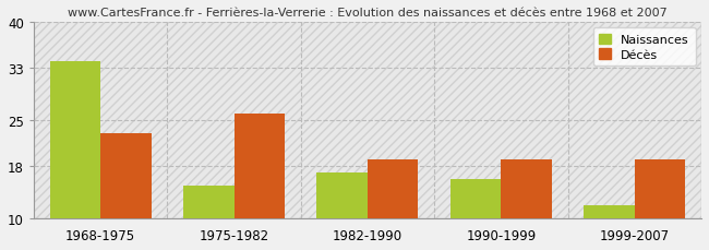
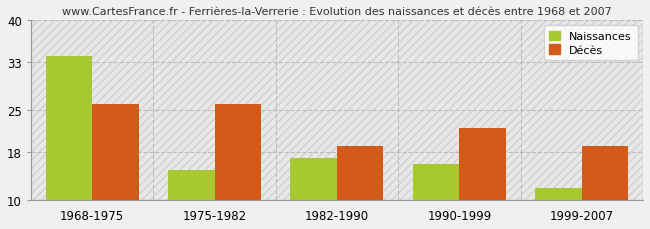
Décès/1968-1975: 23 -> 26
Décès/1990-1999: 19 -> 22
